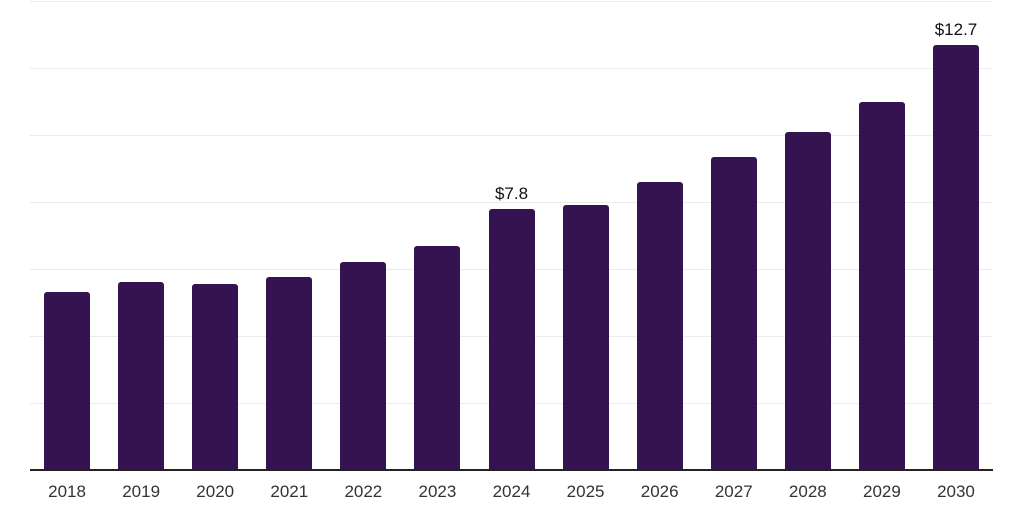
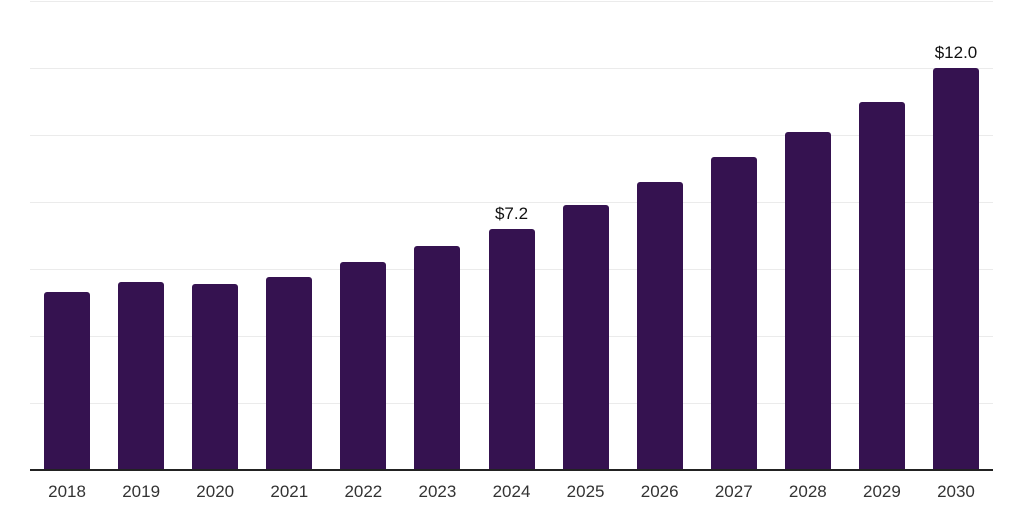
2024: $7.8 -> $7.2
2030: $12.7 -> $12.0
